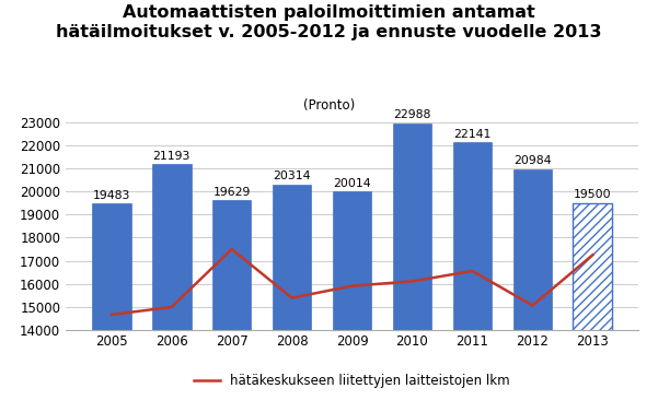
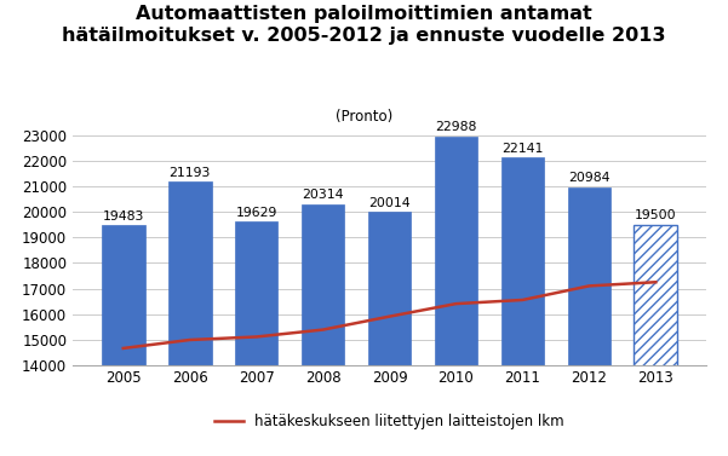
hätäkeskukseen liitettyjen laitteistojen lkm/2007: 17500 -> 15100
hätäkeskukseen liitettyjen laitteistojen lkm/2010: 16100 -> 16400
hätäkeskukseen liitettyjen laitteistojen lkm/2012: 15050 -> 17100
